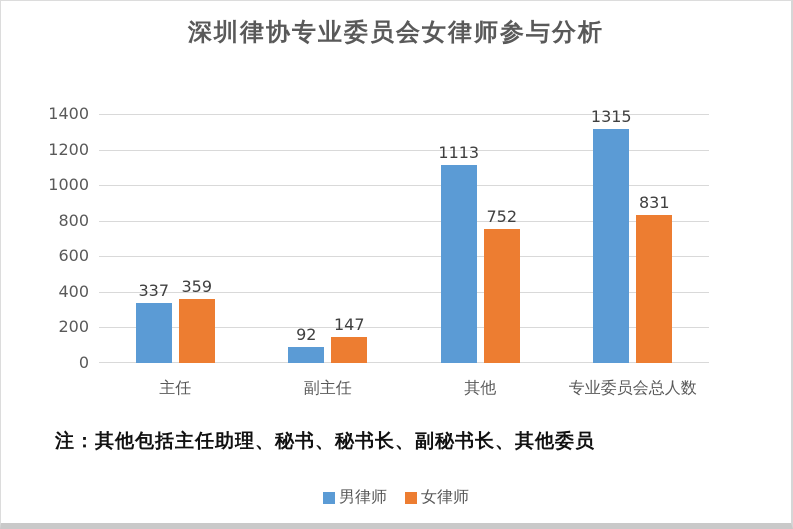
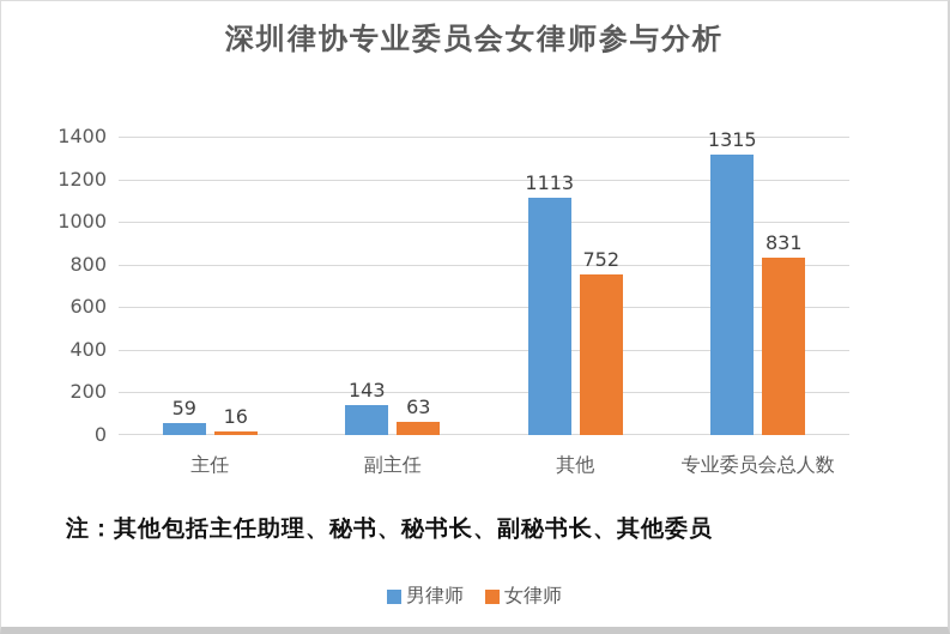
男律师/主任: 337 -> 59
女律师/主任: 359 -> 16
男律师/副主任: 92 -> 143
女律师/副主任: 147 -> 63
